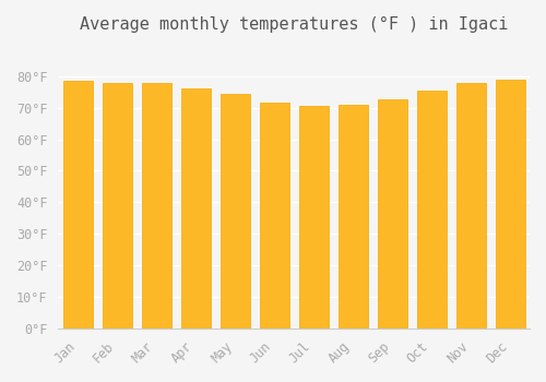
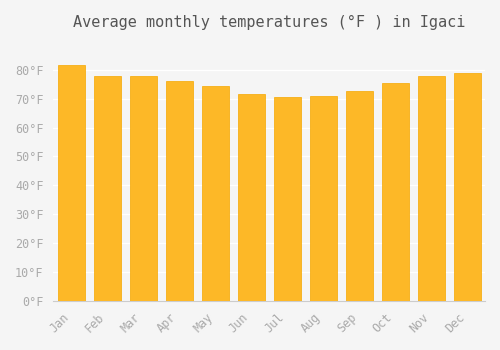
Jan: 78.5°F -> 81.5°F
